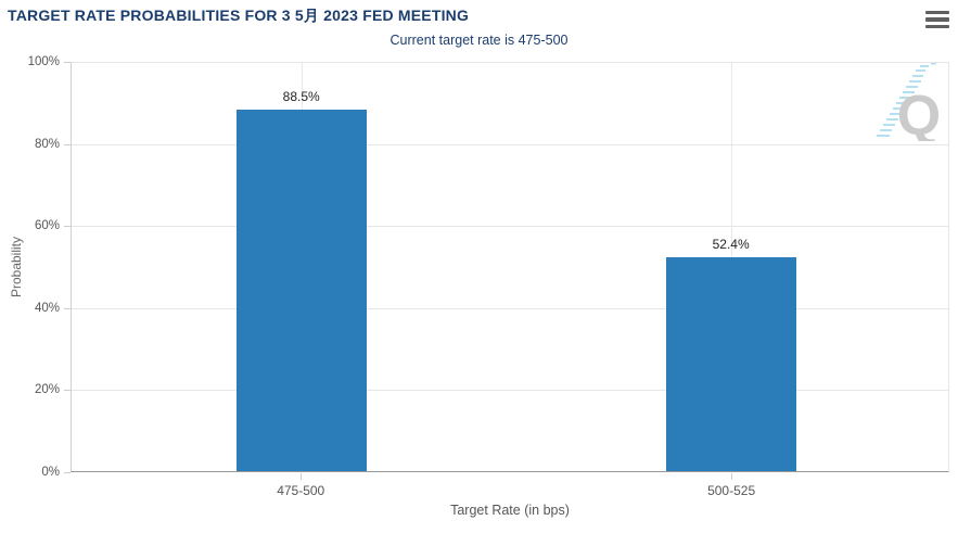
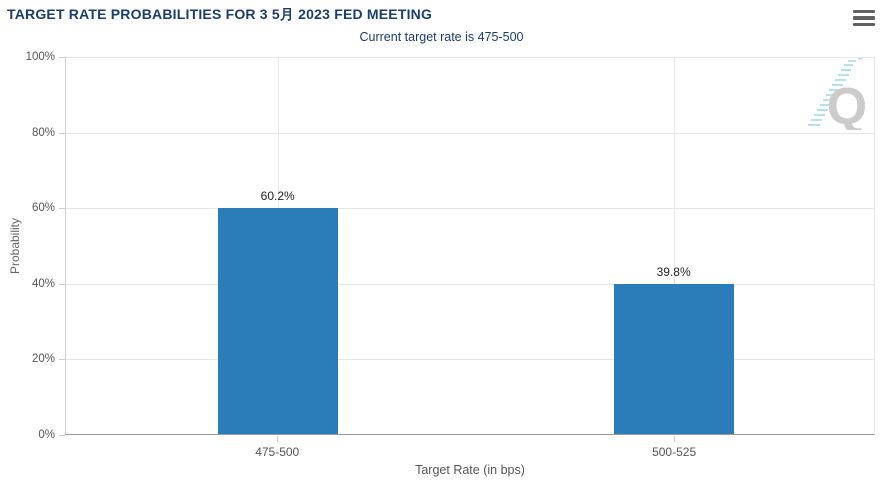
475-500: 88.5% -> 60.2%
500-525: 52.4% -> 39.8%
